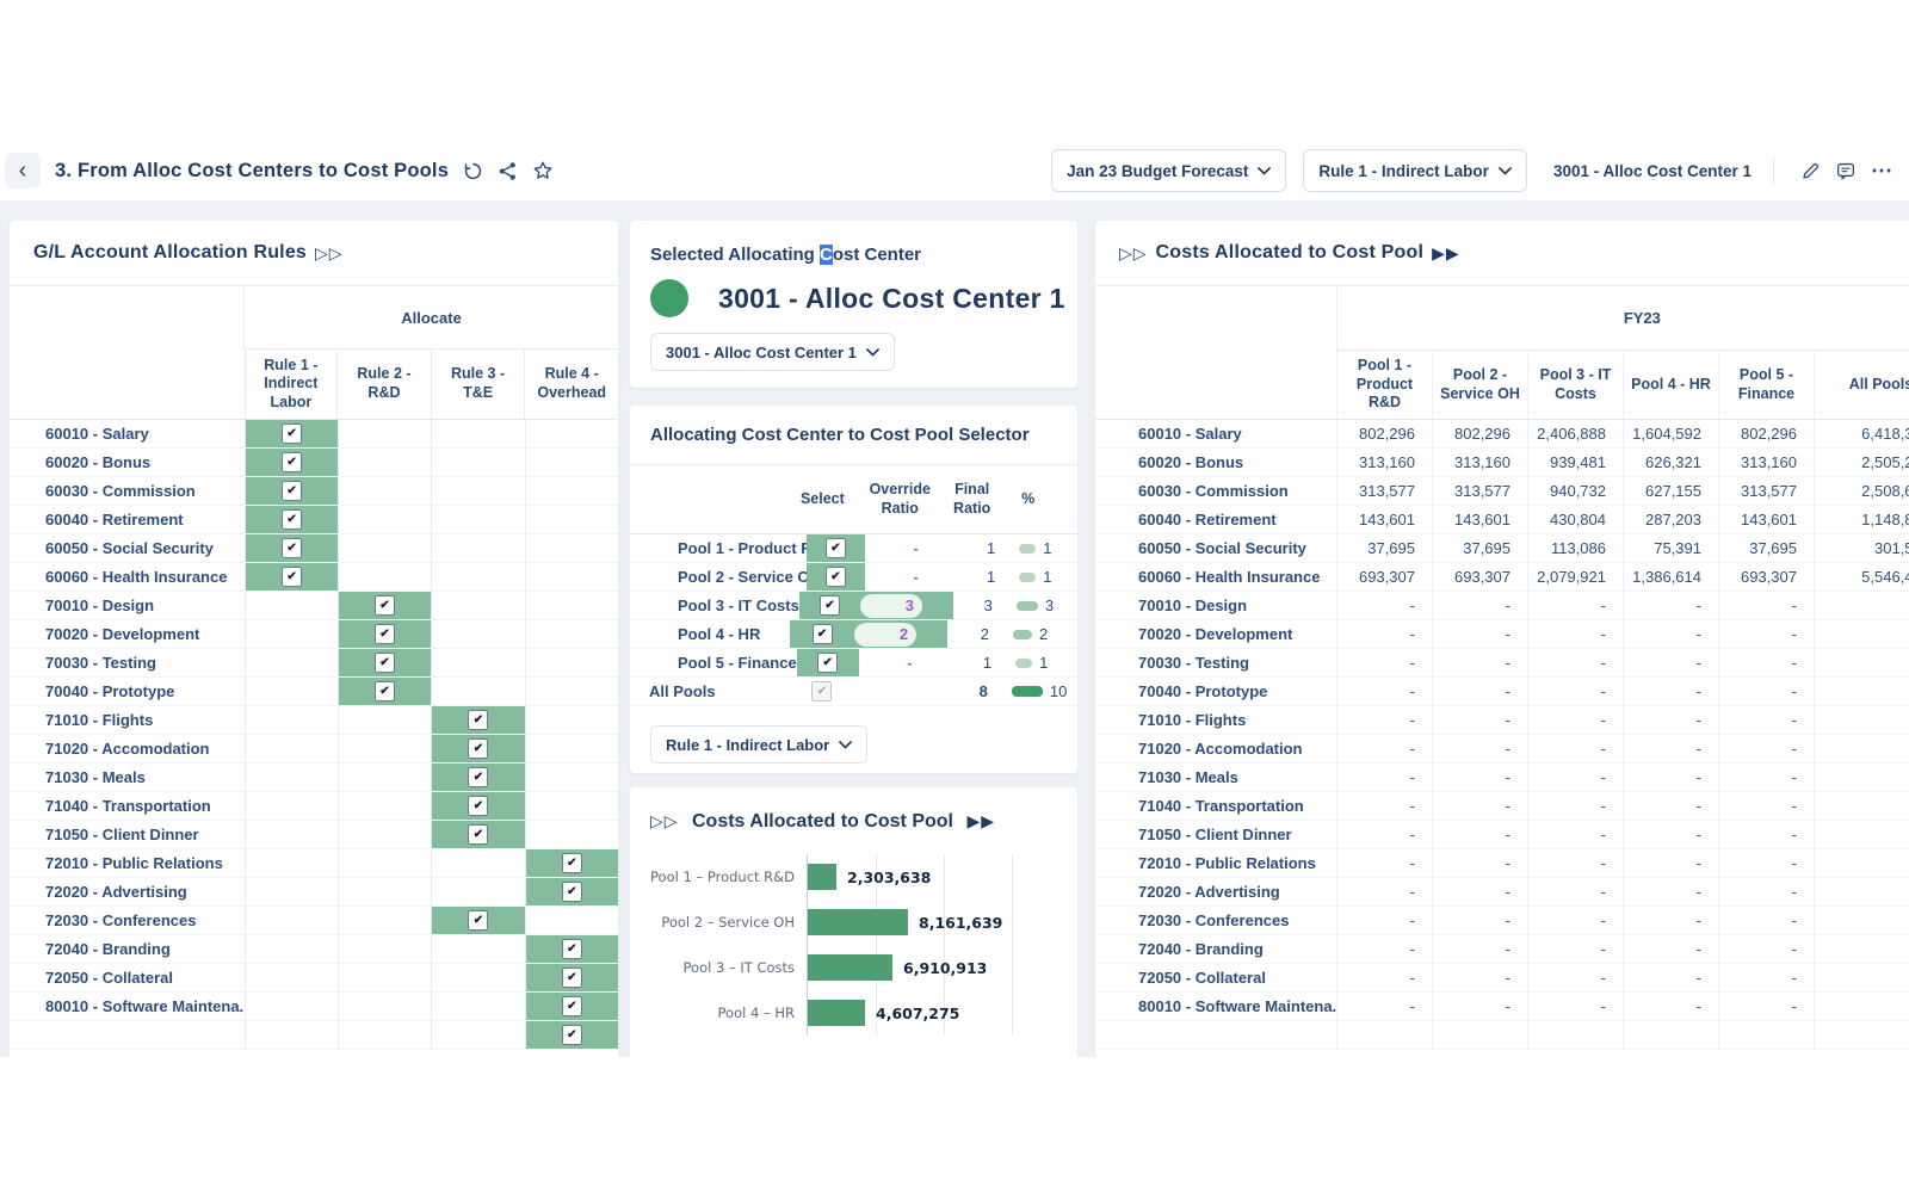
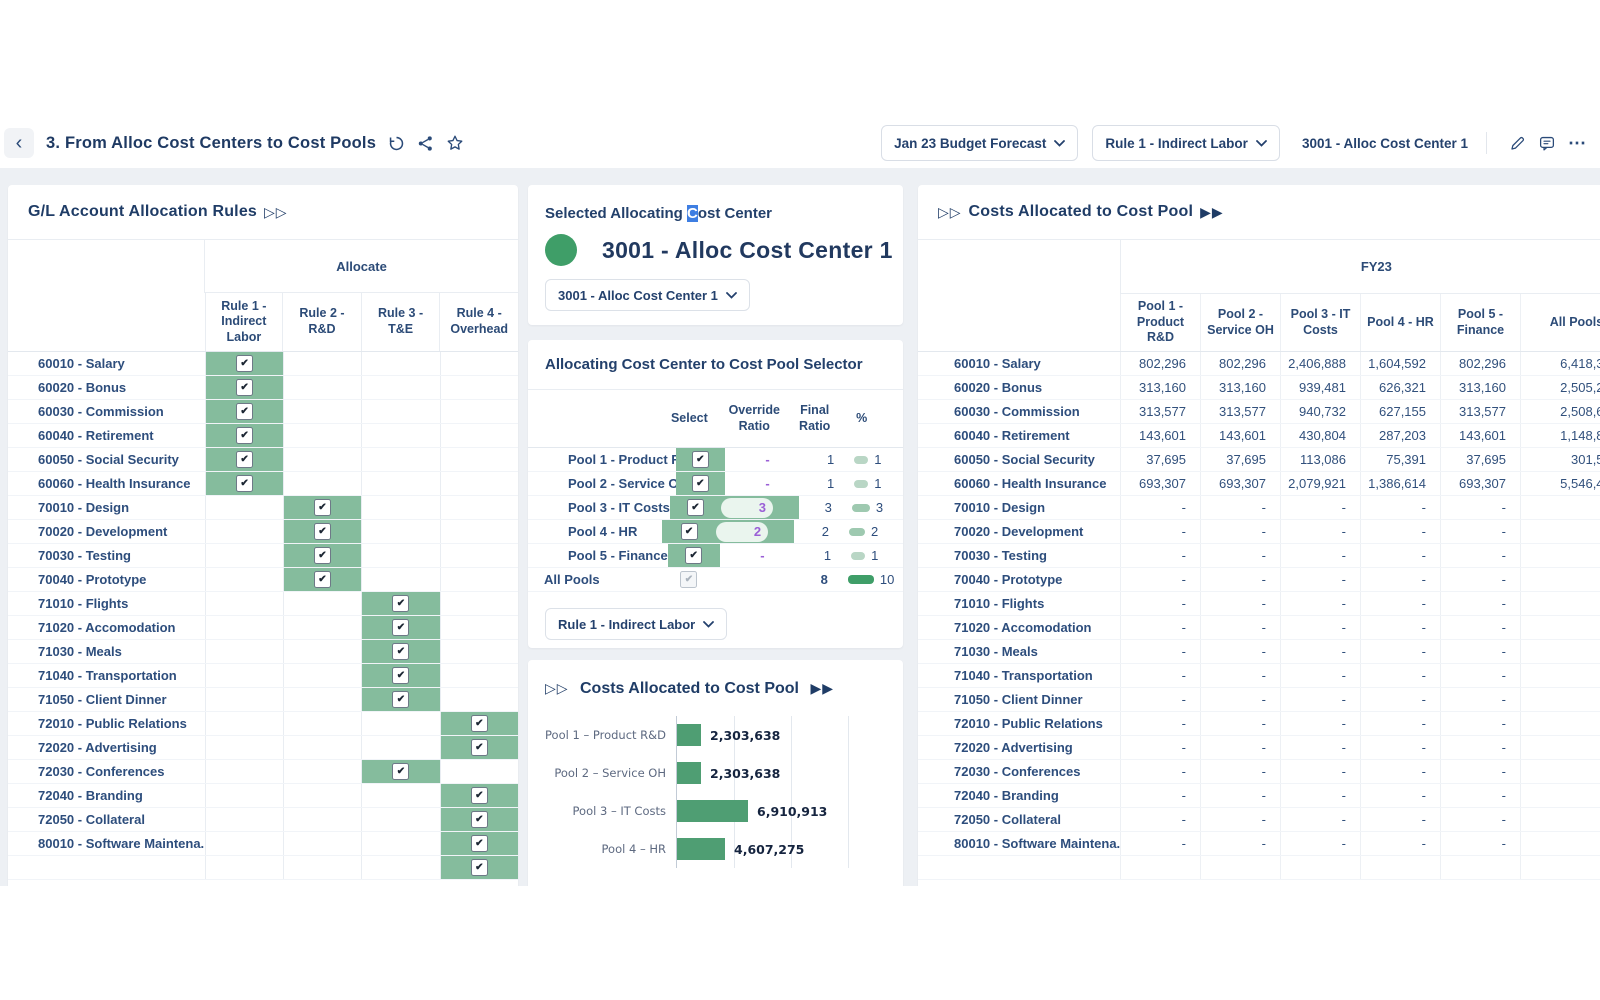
Pool 2 – Service OH: 8,161,639 -> 2,303,638
